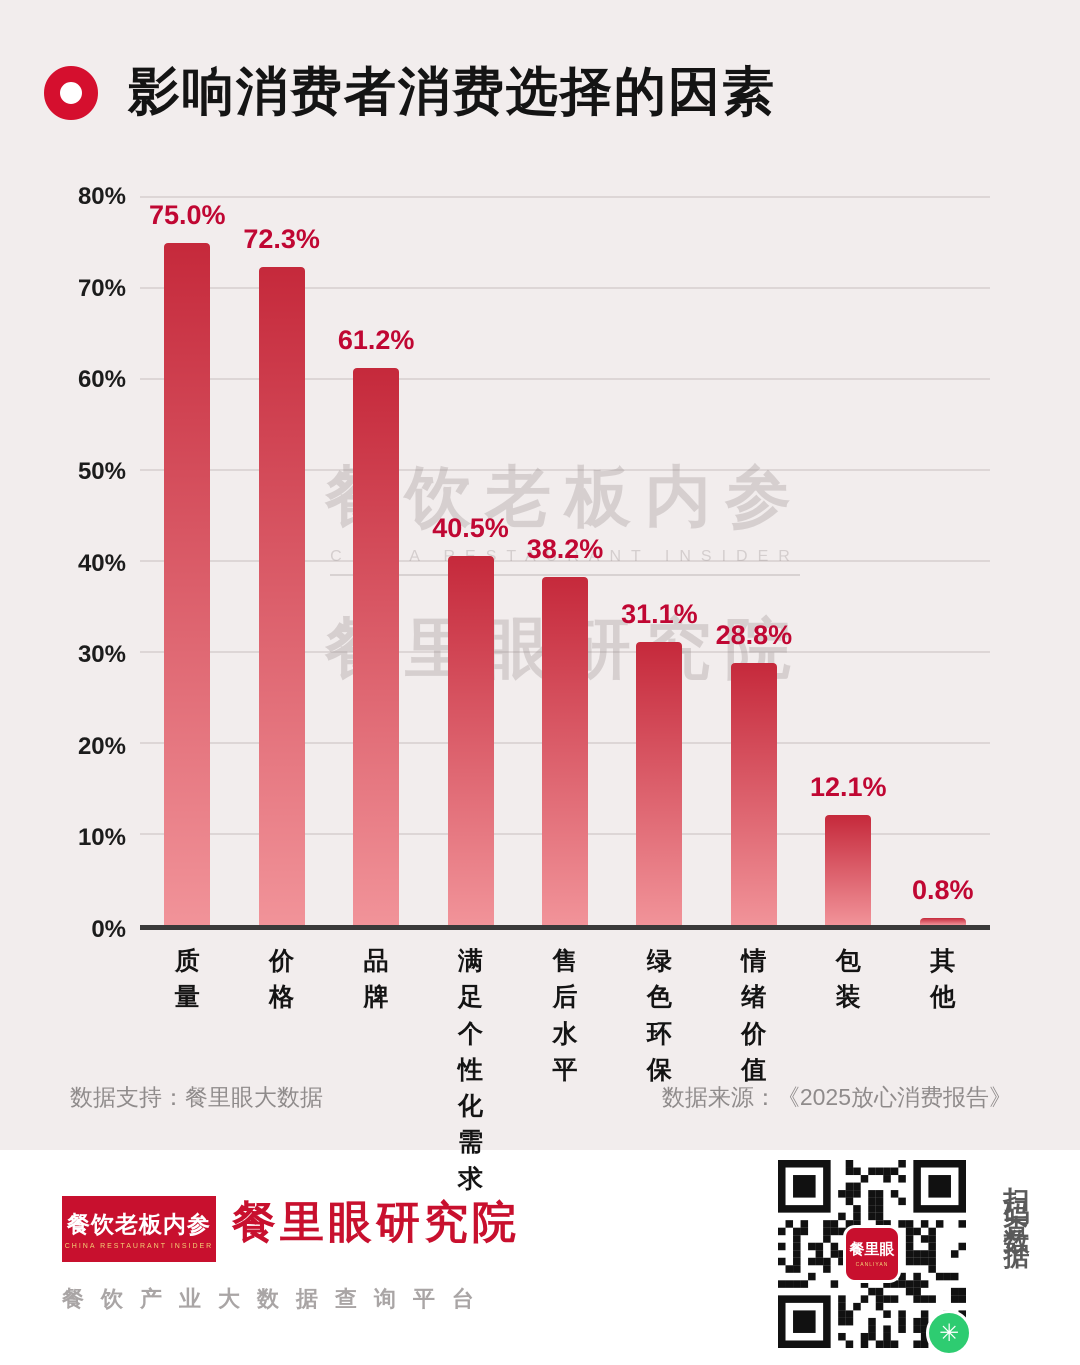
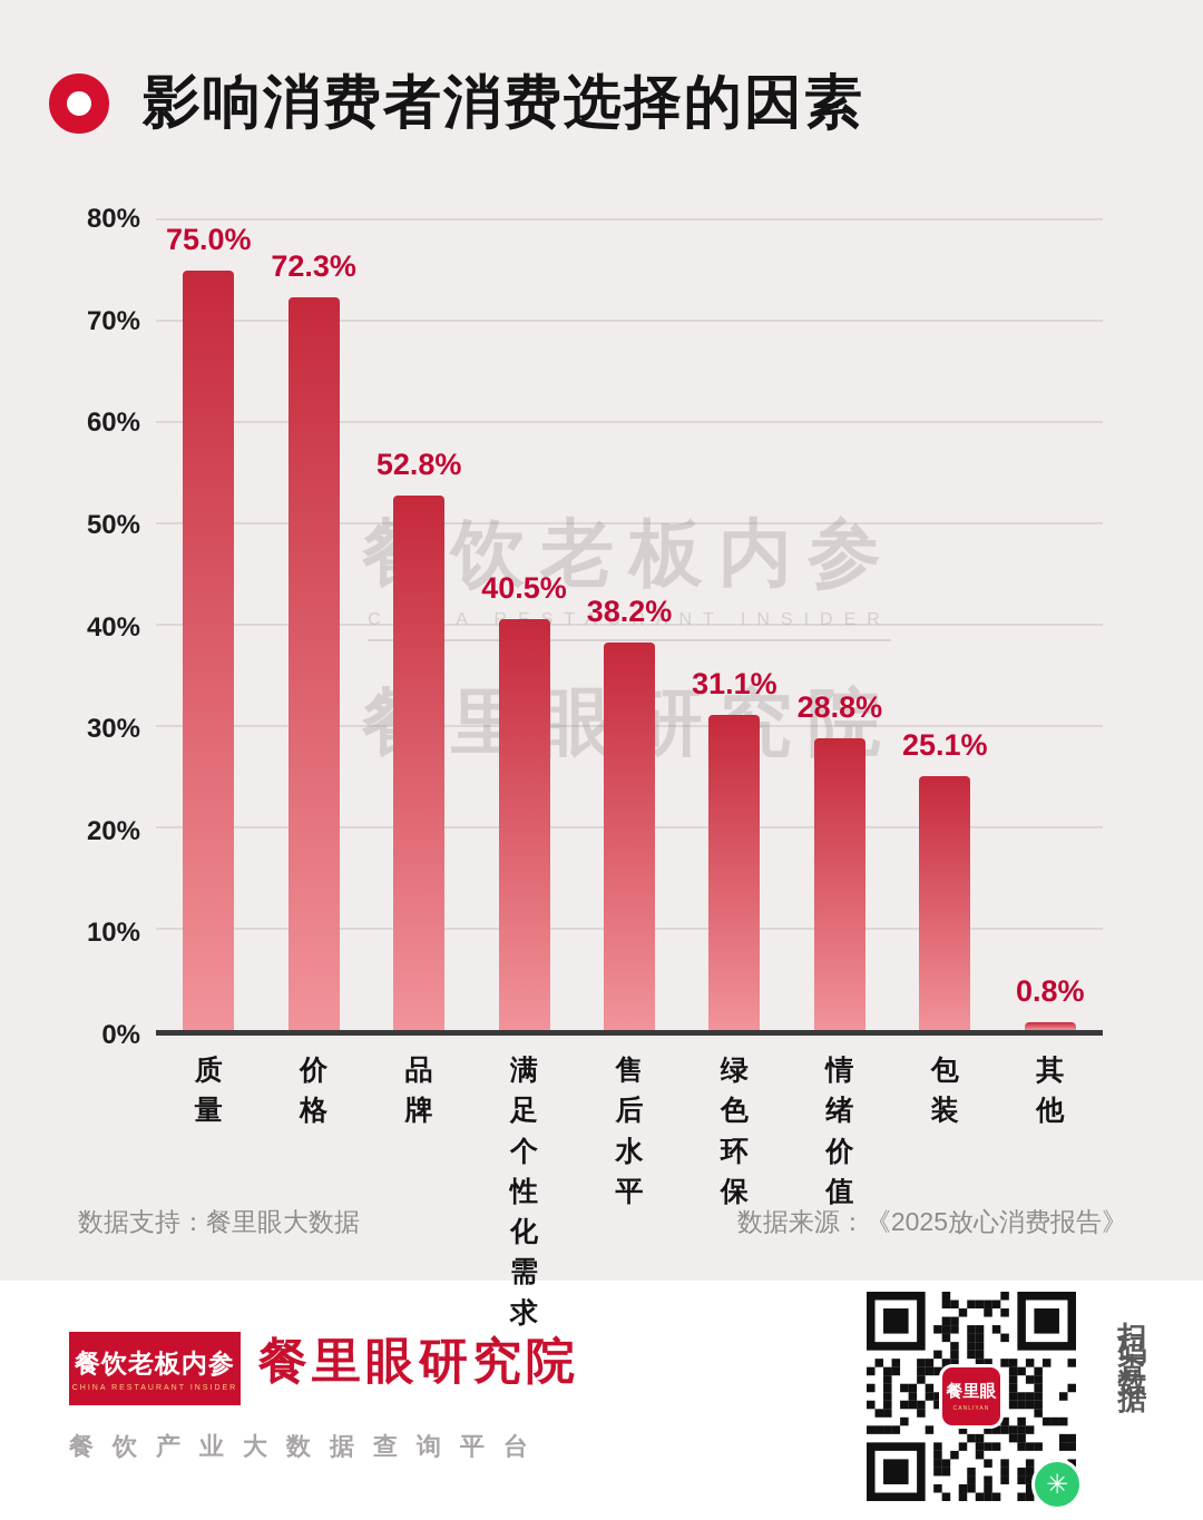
品牌: 61.2% -> 52.8%
包装: 12.1% -> 25.1%
